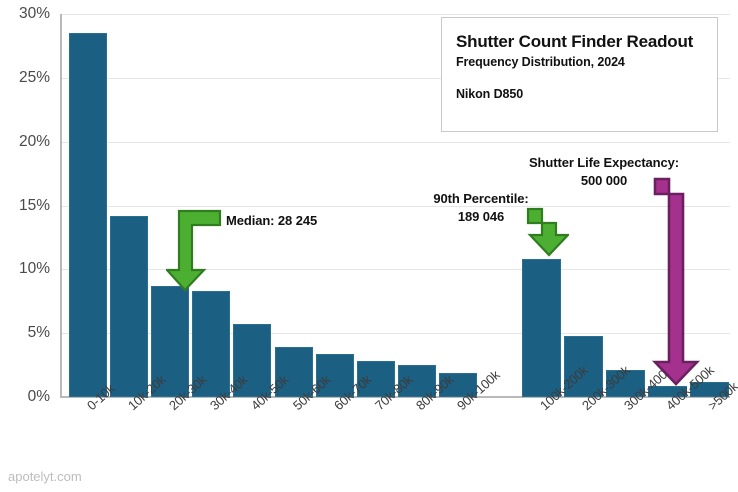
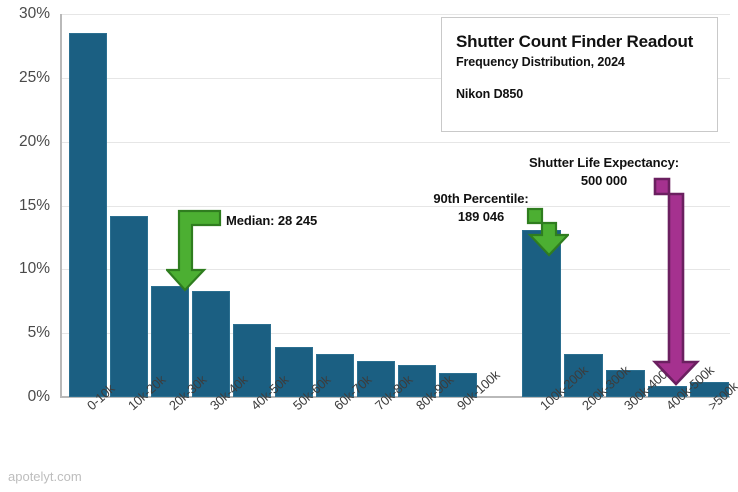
100k-200k: 10.8% -> 13.1%
200k-300k: 4.8% -> 3.4%
